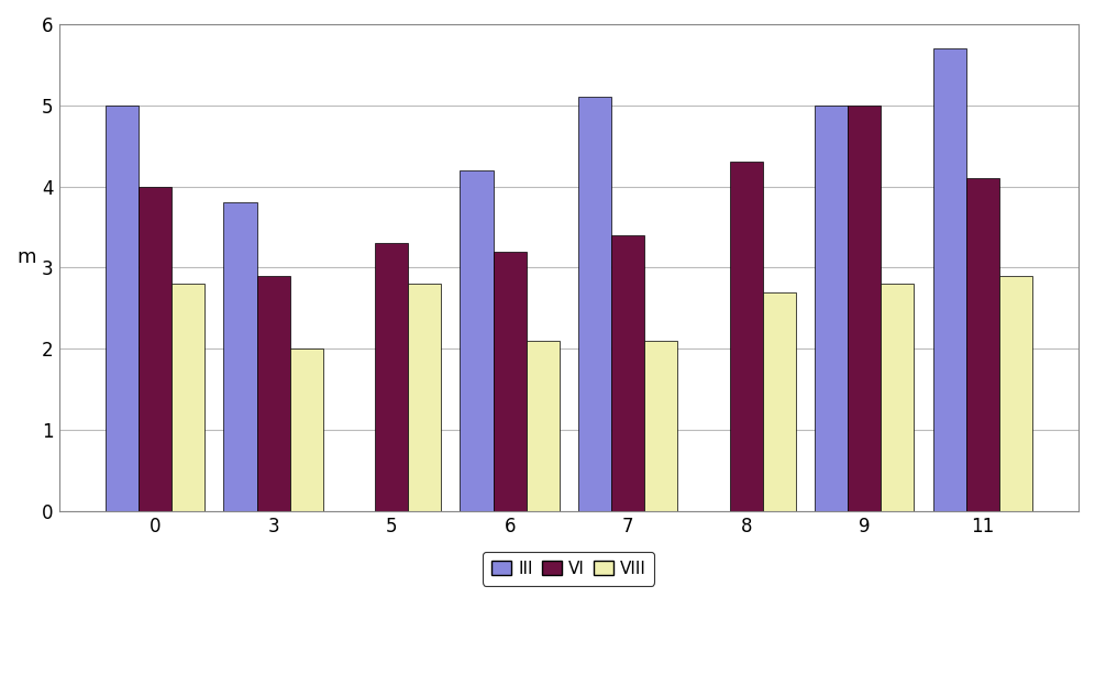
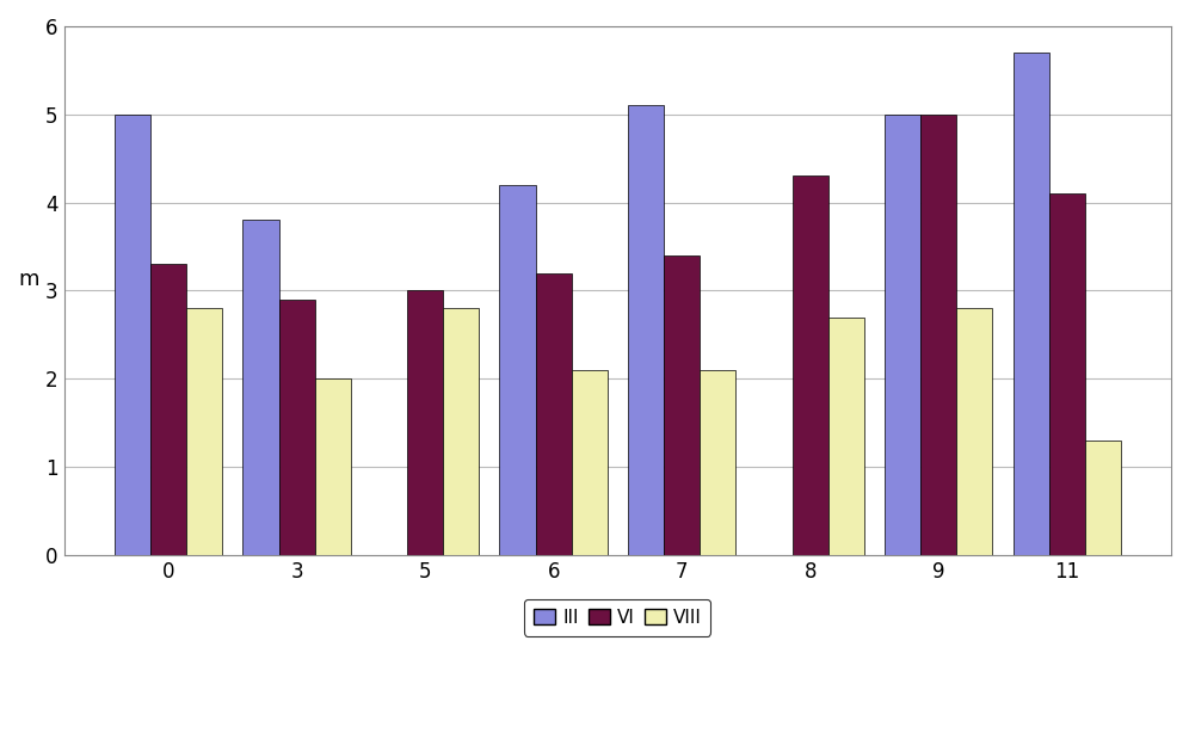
VI/0: 4.0 -> 3.3
VI/5: 3.3 -> 3.0
VIII/11: 2.9 -> 1.3
